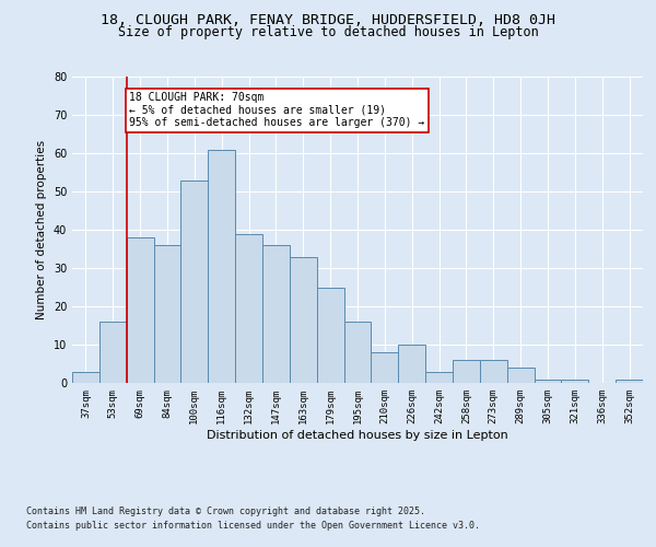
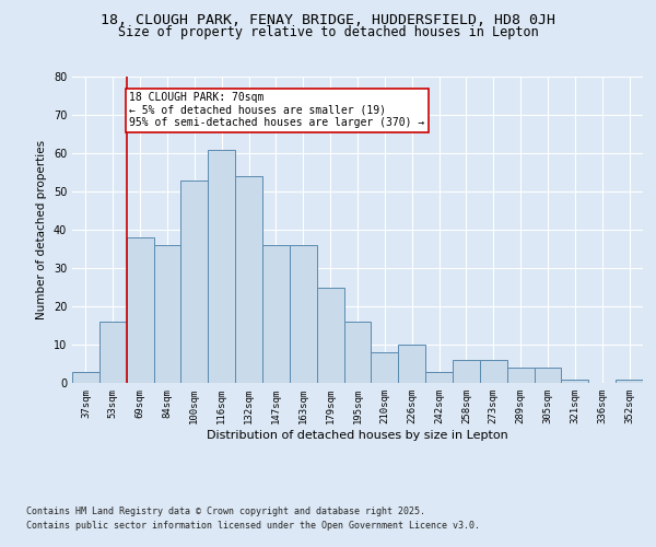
132sqm: 39 -> 54
163sqm: 33 -> 36
305sqm: 1 -> 4
